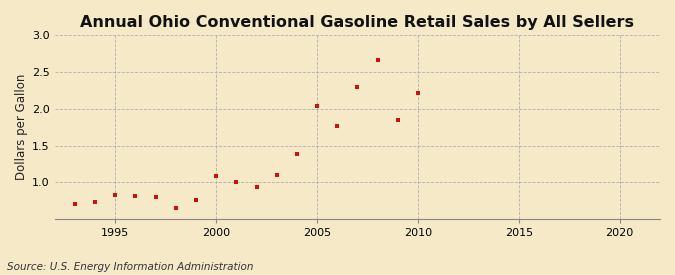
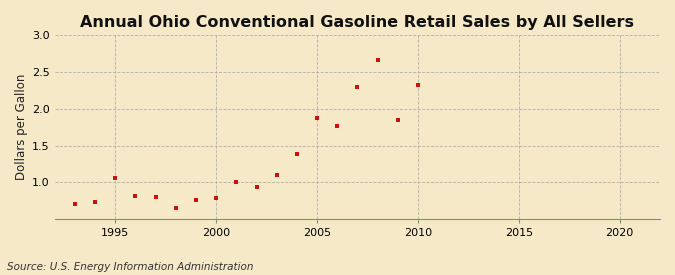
1995: 0.82 -> 1.06
2000: 1.08 -> 0.78
2005: 2.04 -> 1.88
2010: 2.22 -> 2.32
